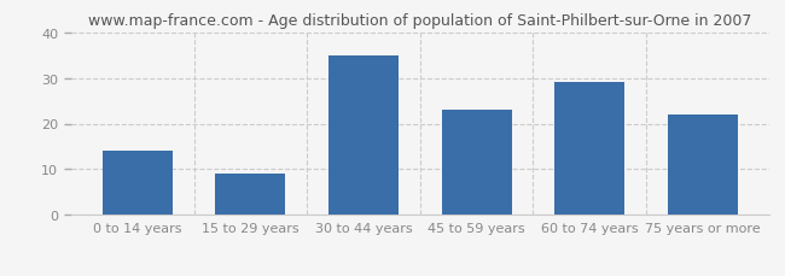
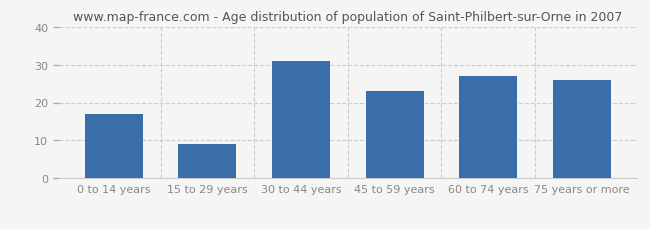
0 to 14 years: 14 -> 17
30 to 44 years: 35 -> 31
60 to 74 years: 29 -> 27
75 years or more: 22 -> 26
